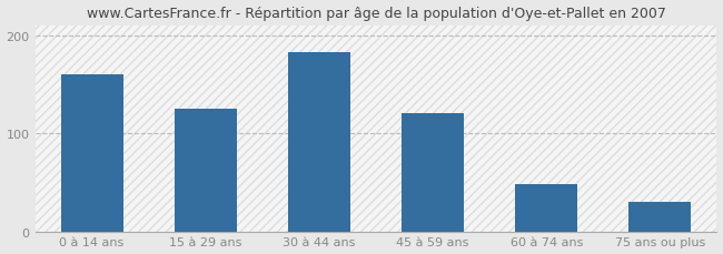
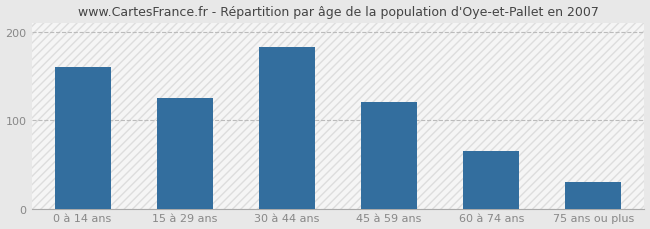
60 à 74 ans: 48 -> 65
